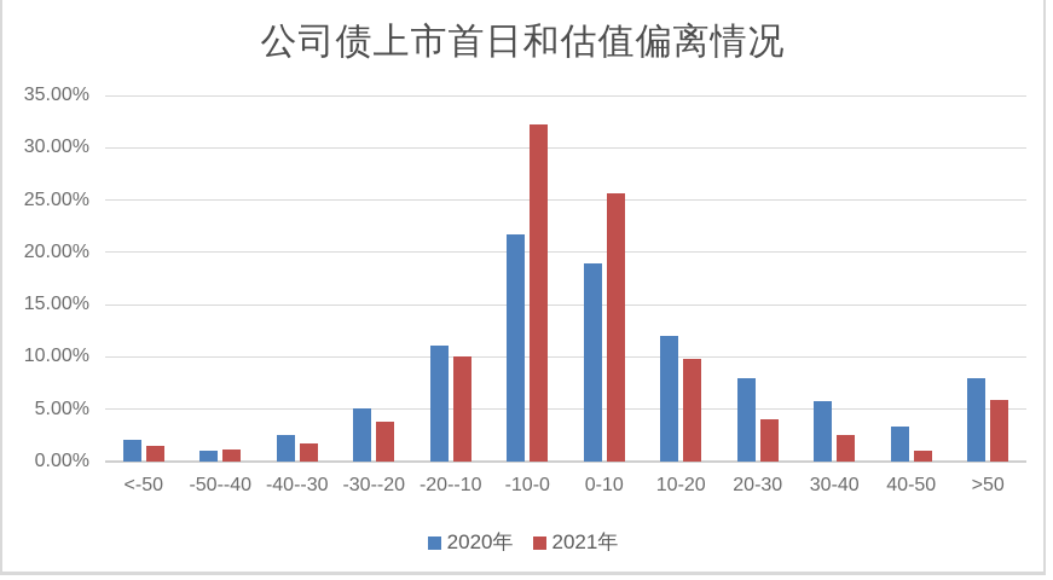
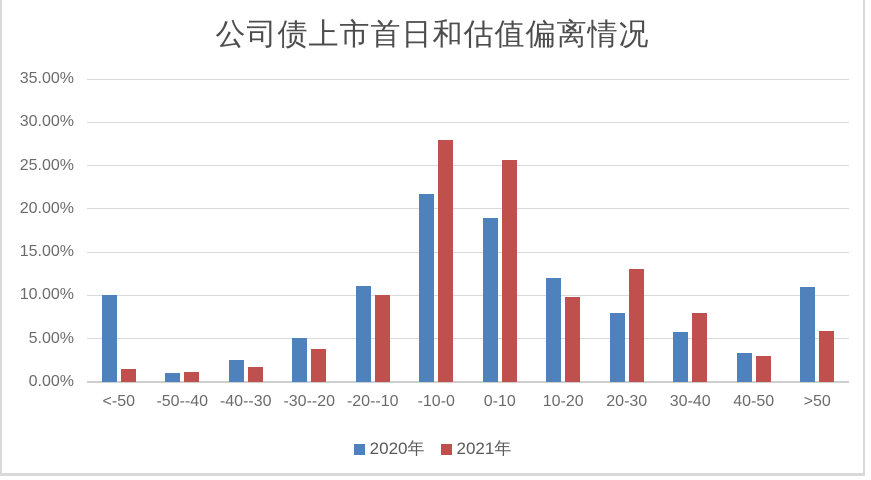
2020年/<-50: 2% -> 10%
2021年/-10-0: 32% -> 28%
2021年/20-30: 4% -> 13%
2021年/30-40: 3% -> 8%
2021年/40-50: 1% -> 3%
2020年/>50: 8% -> 11%
